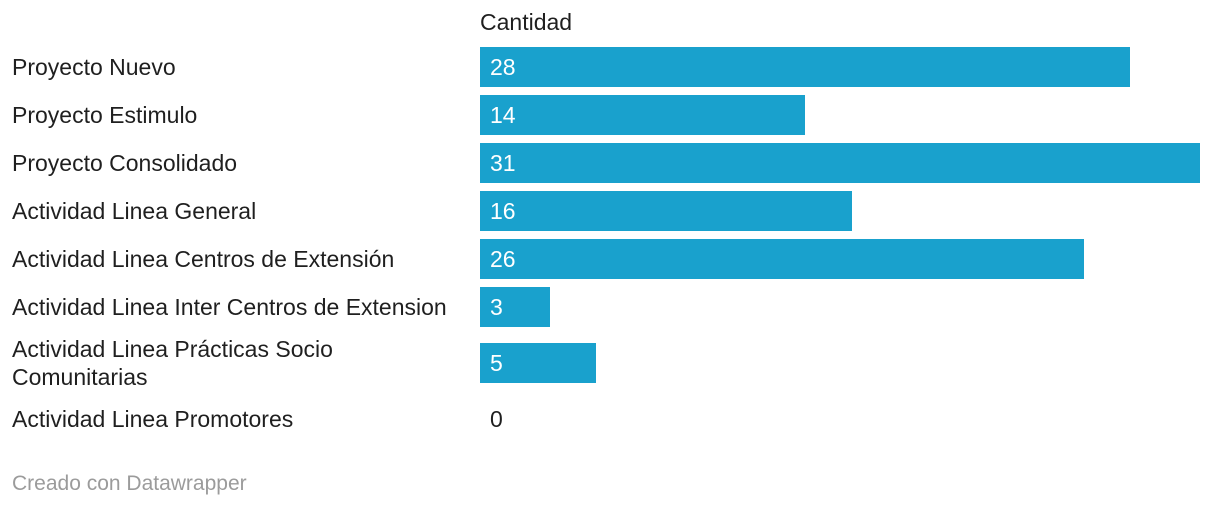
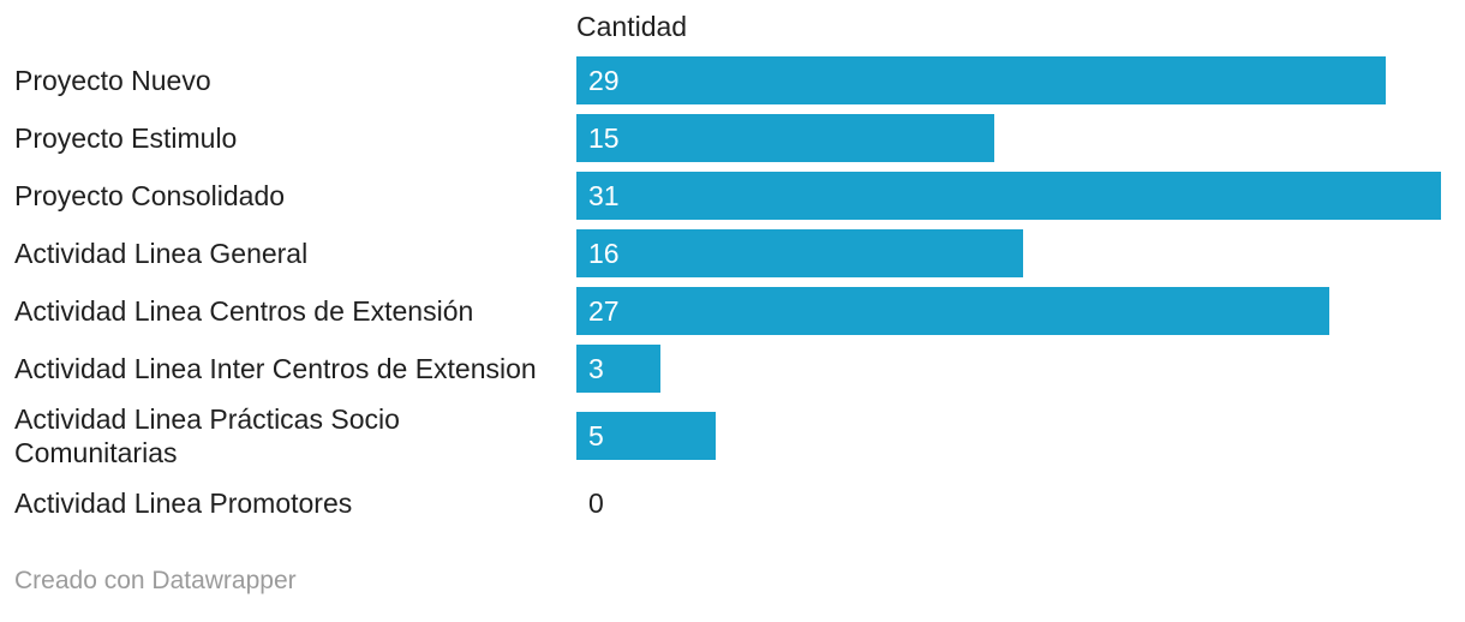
Proyecto Nuevo: 28 -> 29
Proyecto Estimulo: 14 -> 15
Actividad Linea Centros de Extensión: 26 -> 27
